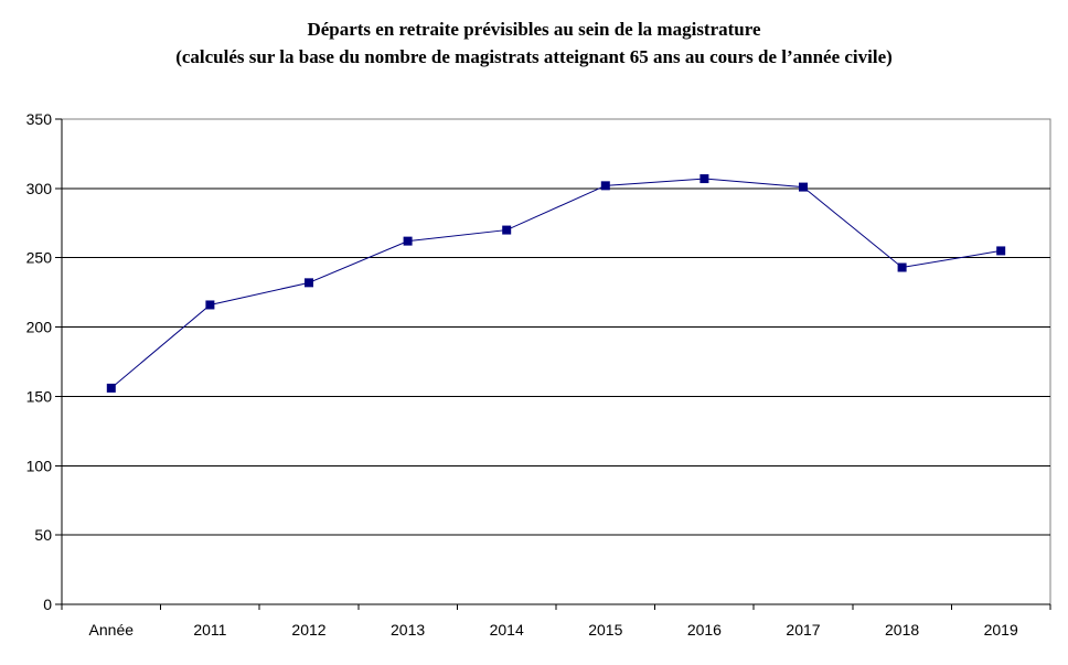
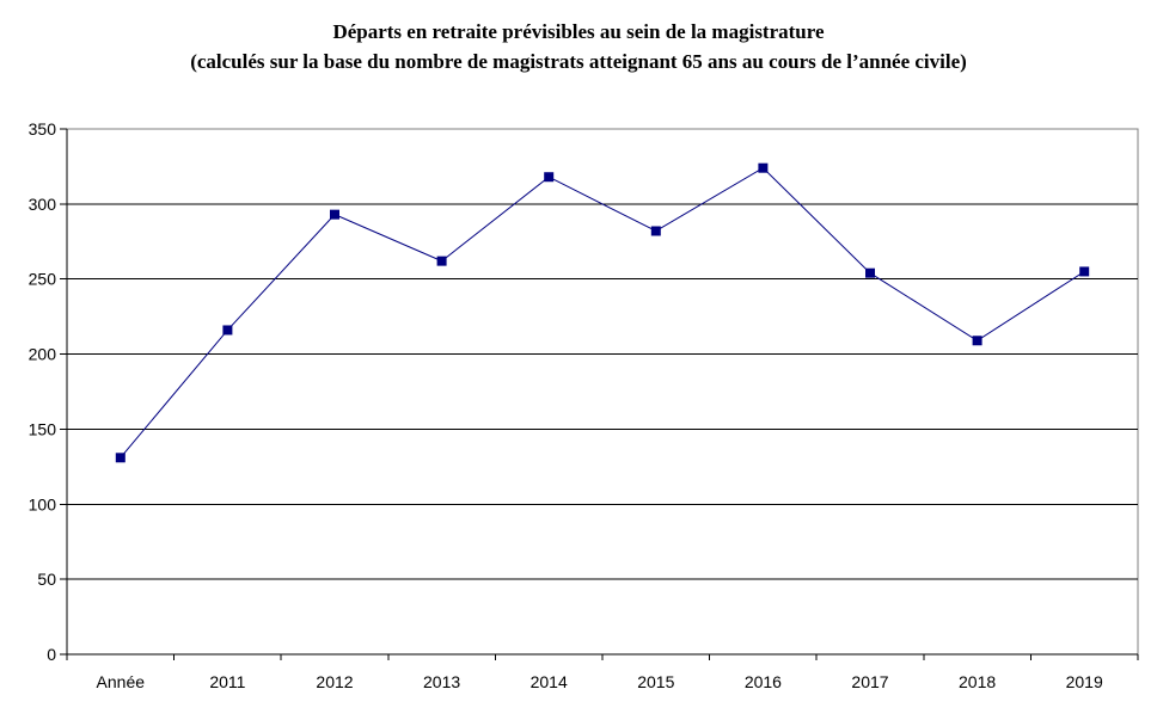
Année: 156 -> 131
2012: 232 -> 293
2014: 270 -> 318
2015: 302 -> 282
2016: 307 -> 324
2017: 301 -> 254
2018: 243 -> 209
